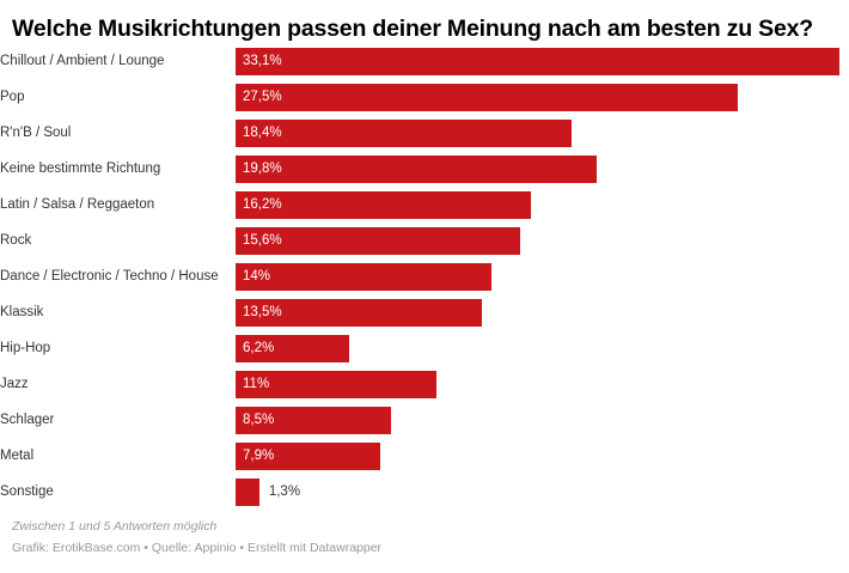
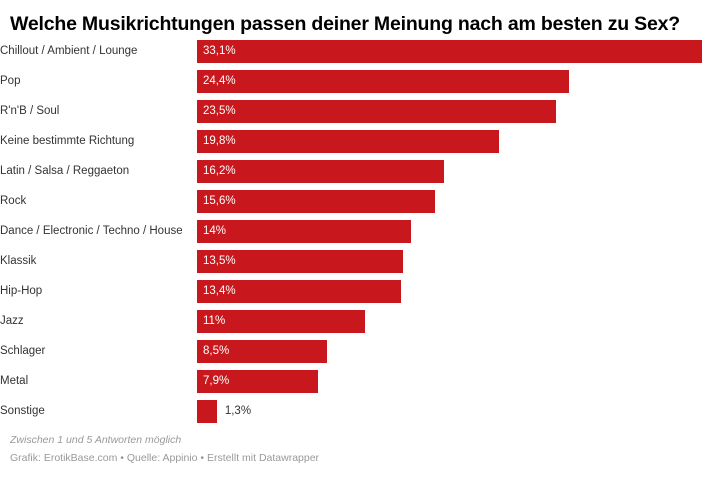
Pop: 27,5% -> 24,4%
R'n'B / Soul: 18,4% -> 23,5%
Hip-Hop: 6,2% -> 13,4%
